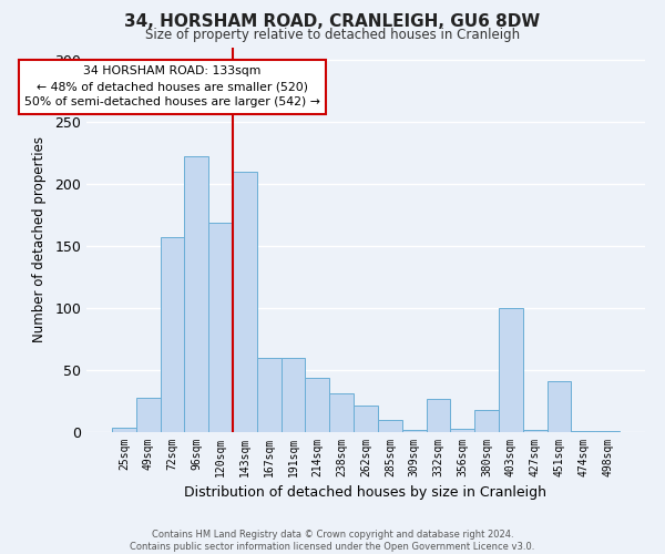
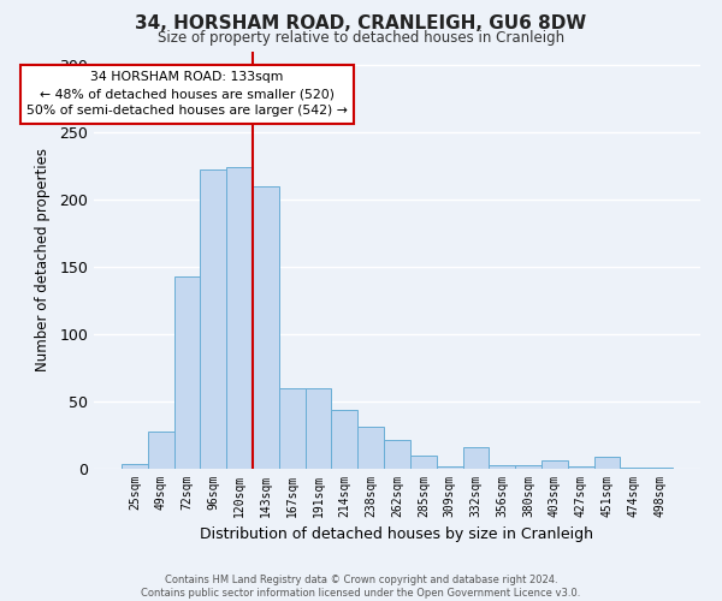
72sqm: 157 -> 143
120sqm: 169 -> 224
332sqm: 27 -> 16
380sqm: 18 -> 3
403sqm: 100 -> 6
451sqm: 41 -> 9
